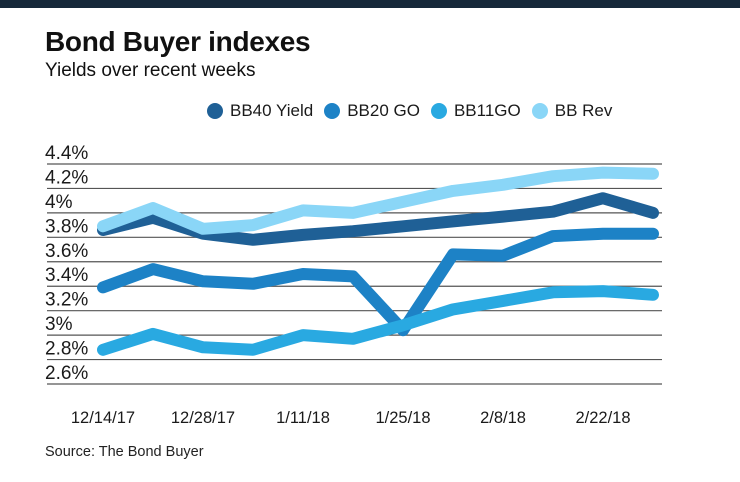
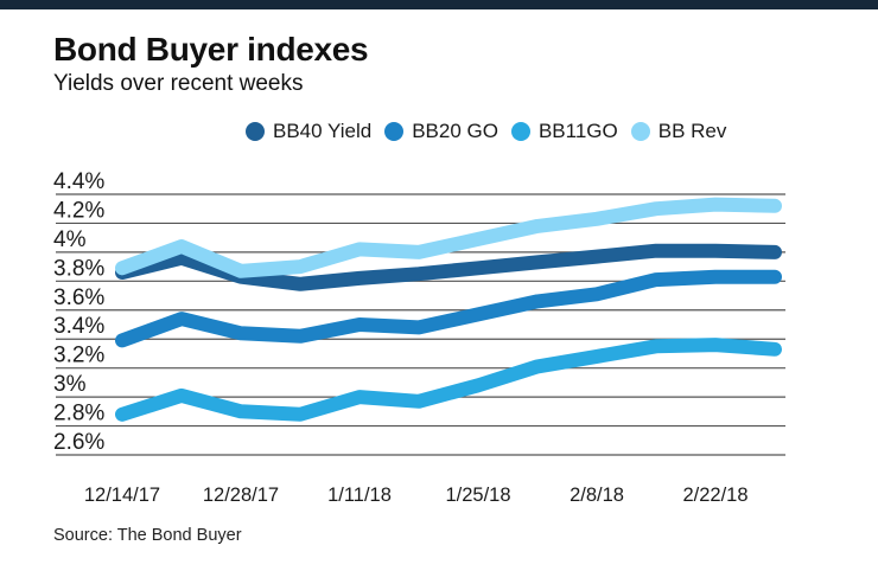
BB20 GO/1/25/18: 3.04% -> 3.57%
BB20 GO/2/8/18: 3.65% -> 3.71%
BB40 Yield/2/22/18: 4.12% -> 4.01%
